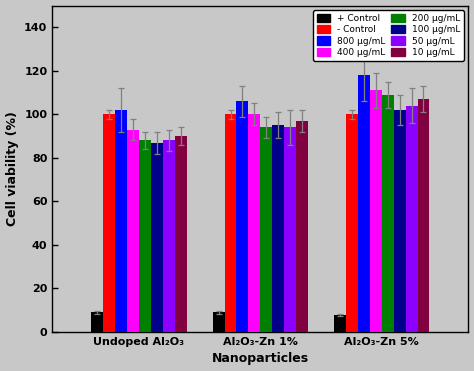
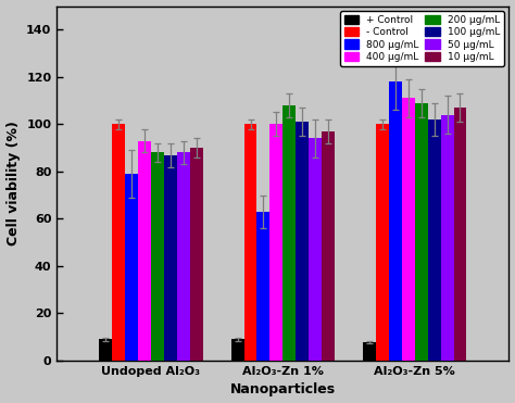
800 μg/mL/Undoped Al₂O₃: 102 -> 79
800 μg/mL/Al₂O₃-Zn 1%: 106 -> 63
200 μg/mL/Al₂O₃-Zn 1%: 94 -> 108
100 μg/mL/Al₂O₃-Zn 1%: 95 -> 101
